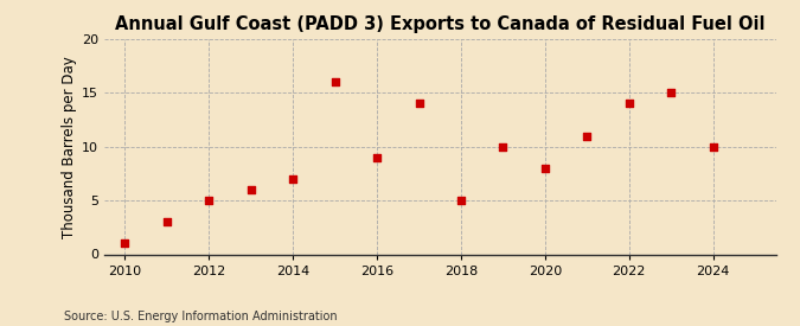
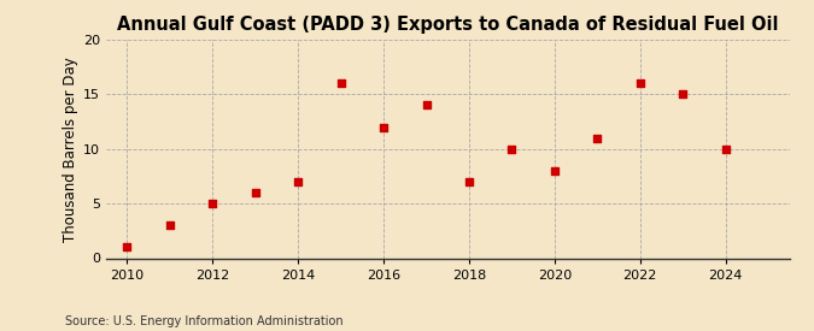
2016: 9 -> 12
2018: 5 -> 7
2022: 14 -> 16
